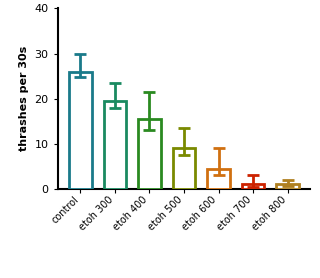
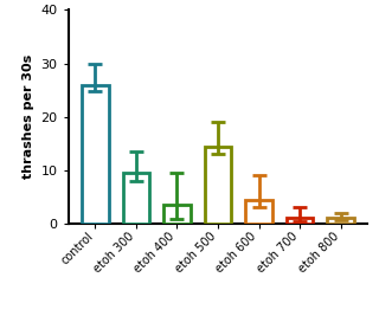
etoh 300: 19.5 -> 9.5
etoh 400: 15.5 -> 3.5
etoh 500: 9.0 -> 14.5
